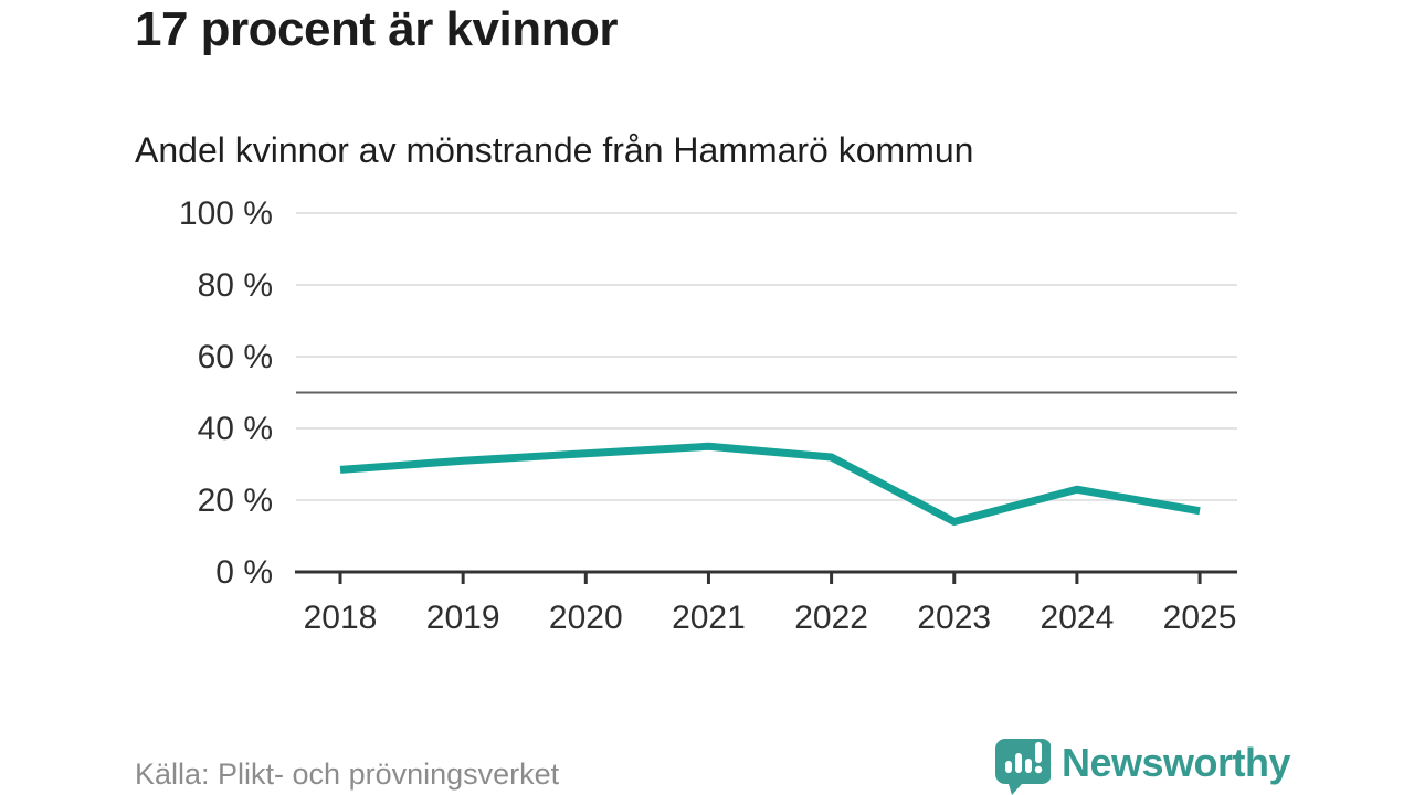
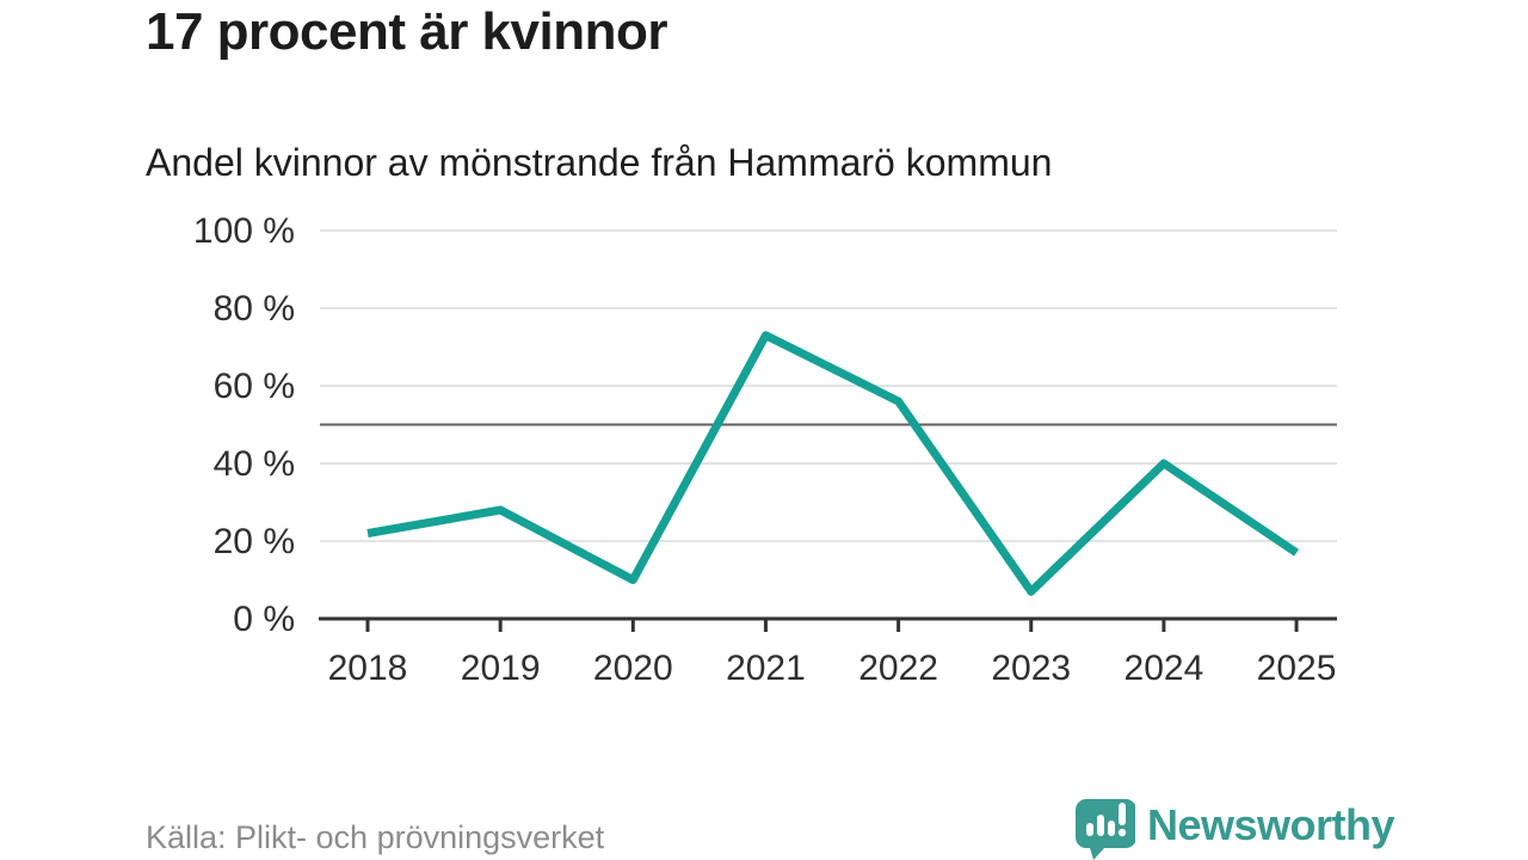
2018: 28% -> 22%
2019: 31% -> 28%
2020: 33% -> 10%
2021: 35% -> 73%
2022: 32% -> 56%
2023: 14% -> 7%
2024: 23% -> 40%
